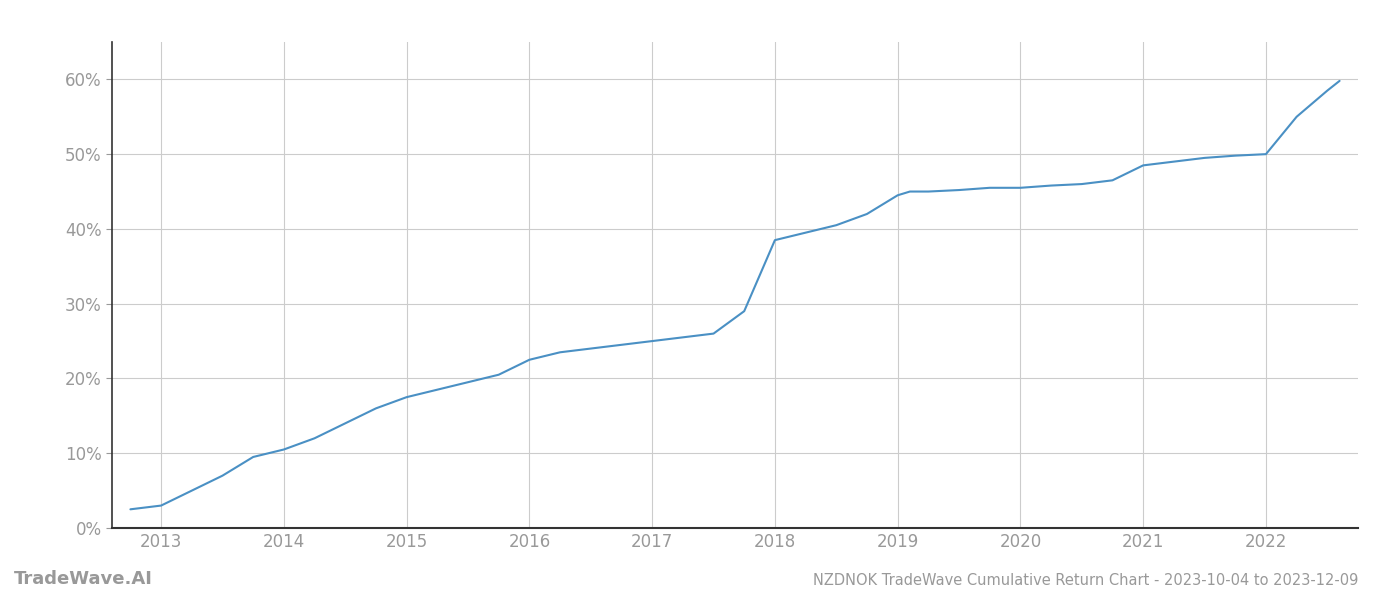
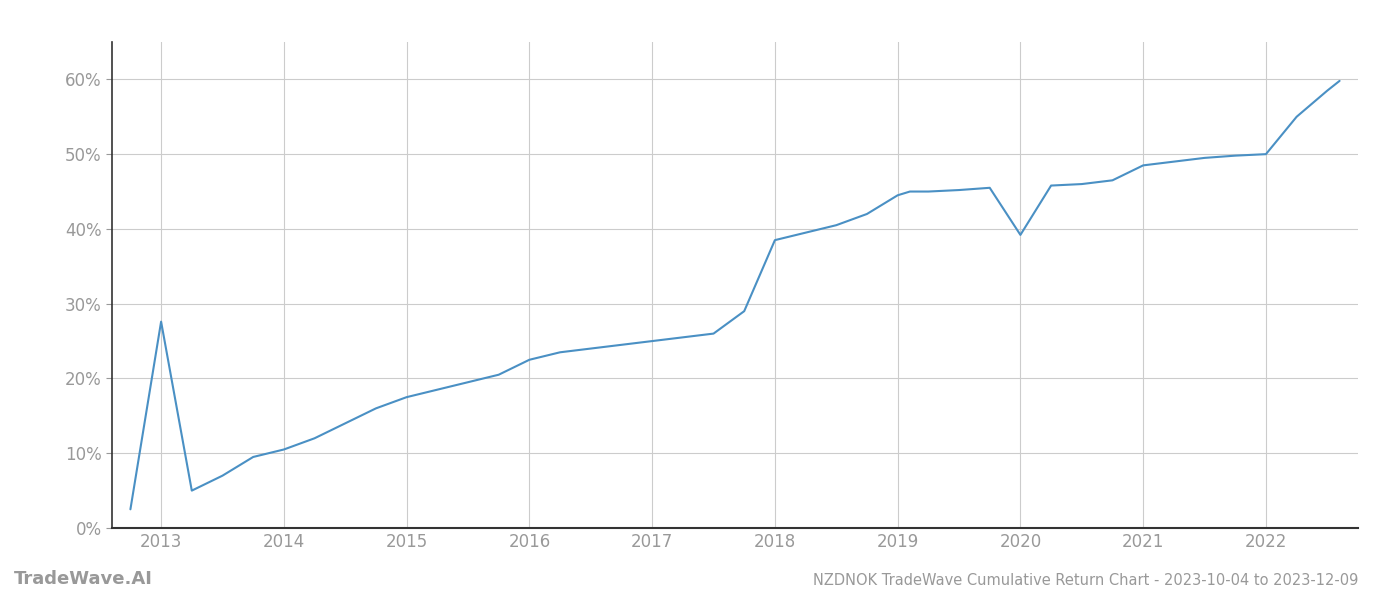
2013: 3.0% -> 27.6%
2020: 45.5% -> 39.2%
